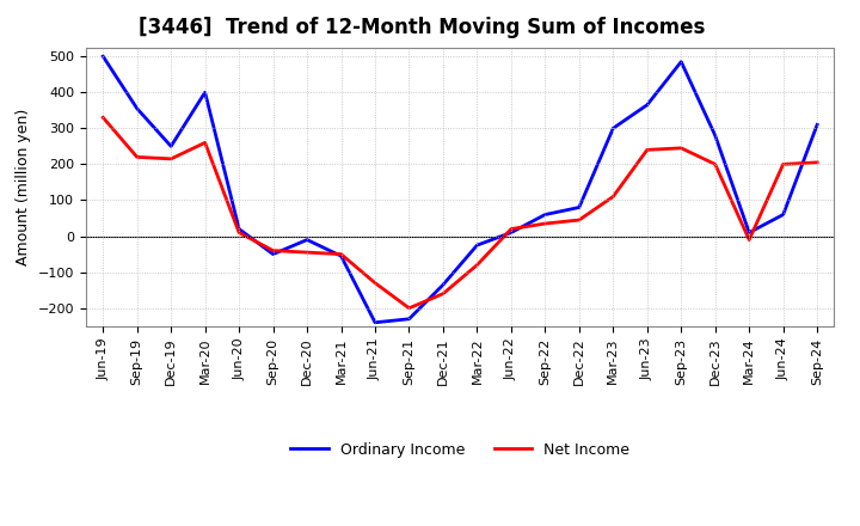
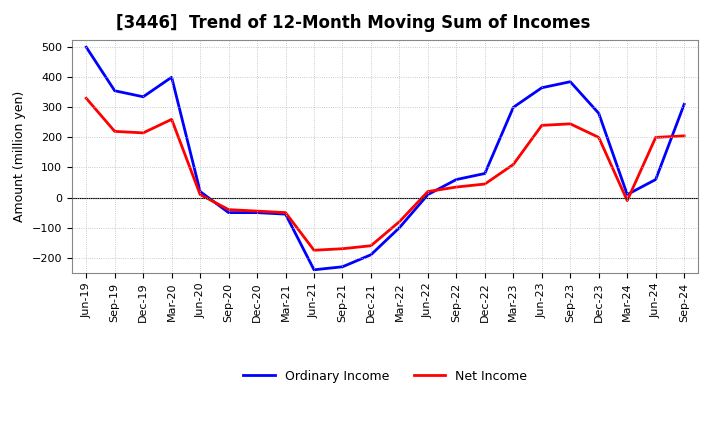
Ordinary Income/Dec-19: 250 -> 335
Ordinary Income/Dec-20: -10 -> -50
Net Income/Jun-21: -130 -> -175
Net Income/Sep-21: -200 -> -170
Ordinary Income/Dec-21: -135 -> -190
Ordinary Income/Mar-22: -25 -> -100
Ordinary Income/Sep-23: 485 -> 385
